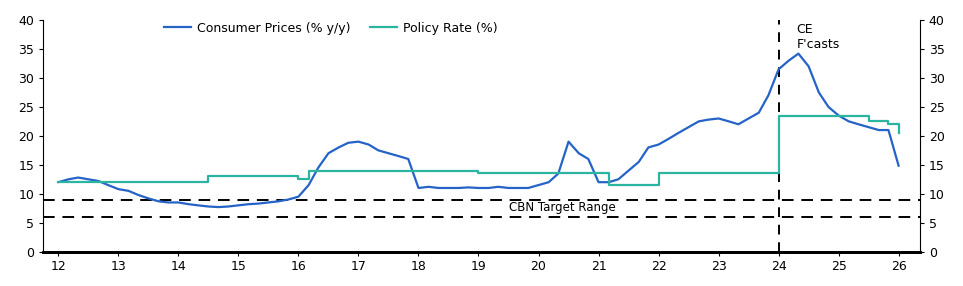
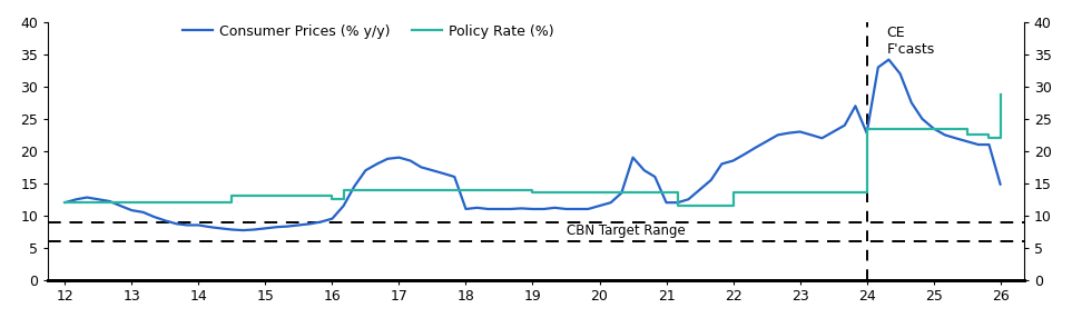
Consumer Prices (% y/y)/24: 31.5 -> 22.8
Policy Rate (%)/26: 20.5 -> 28.8
